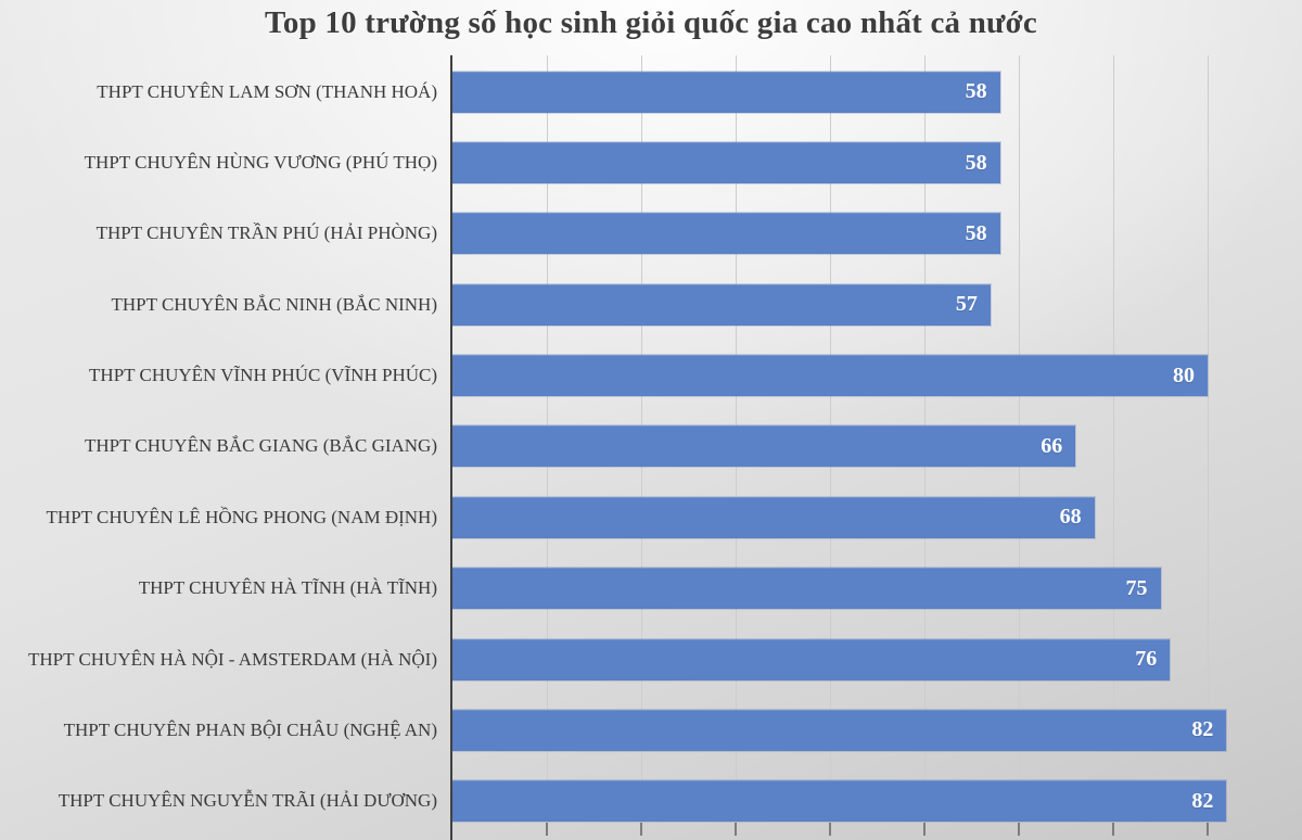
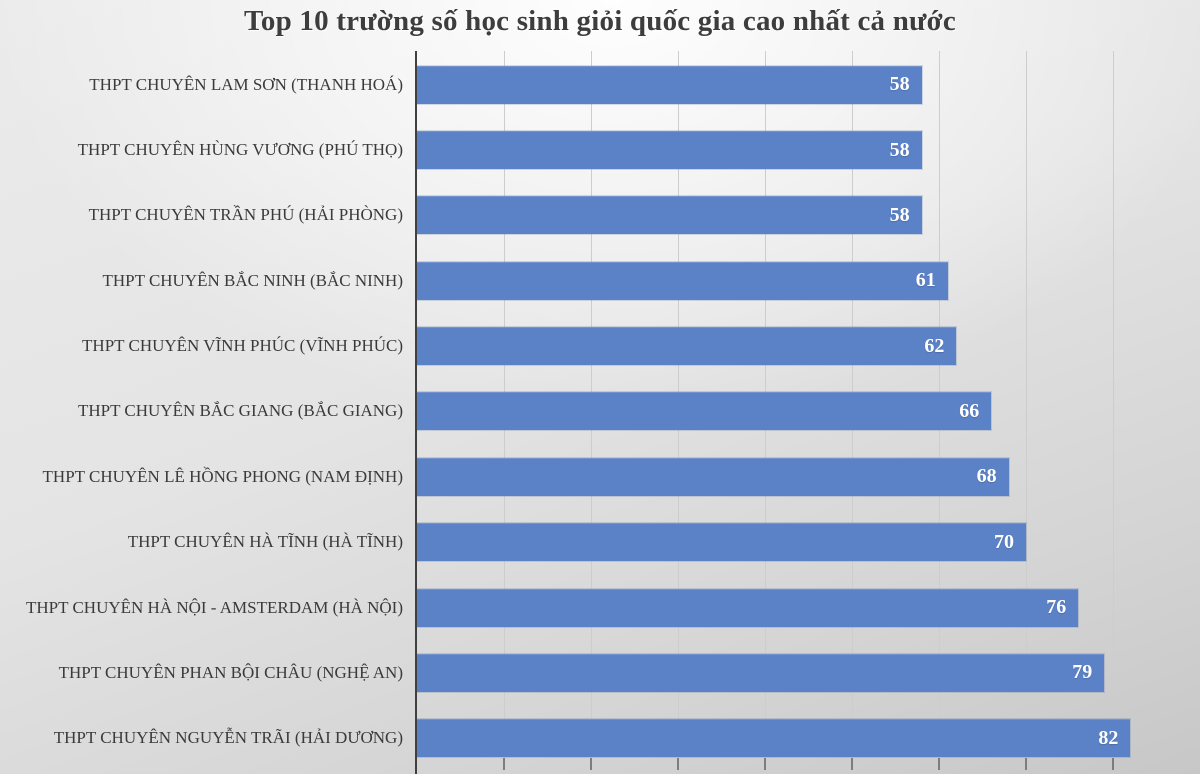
THPT CHUYÊN BẮC NINH (BẮC NINH): 57 -> 61
THPT CHUYÊN VĨNH PHÚC (VĨNH PHÚC): 80 -> 62
THPT CHUYÊN HÀ TĨNH (HÀ TĨNH): 75 -> 70
THPT CHUYÊN PHAN BỘI CHÂU (NGHỆ AN): 82 -> 79
